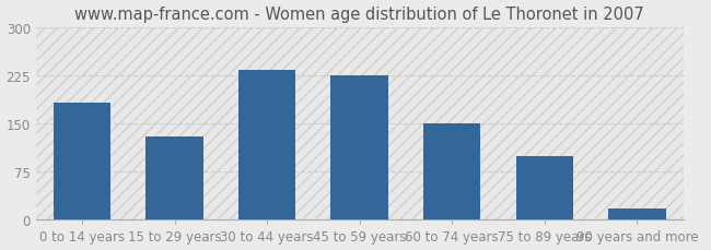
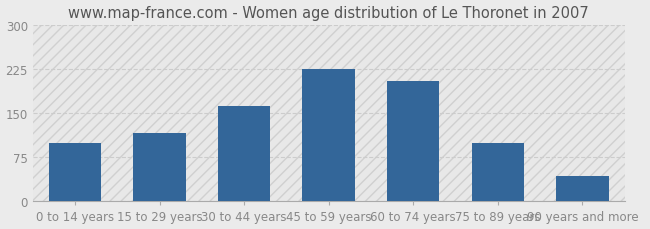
0 to 14 years: 182 -> 100
15 to 29 years: 130 -> 116
30 to 44 years: 233 -> 162
60 to 74 years: 150 -> 204
90 years and more: 18 -> 44
